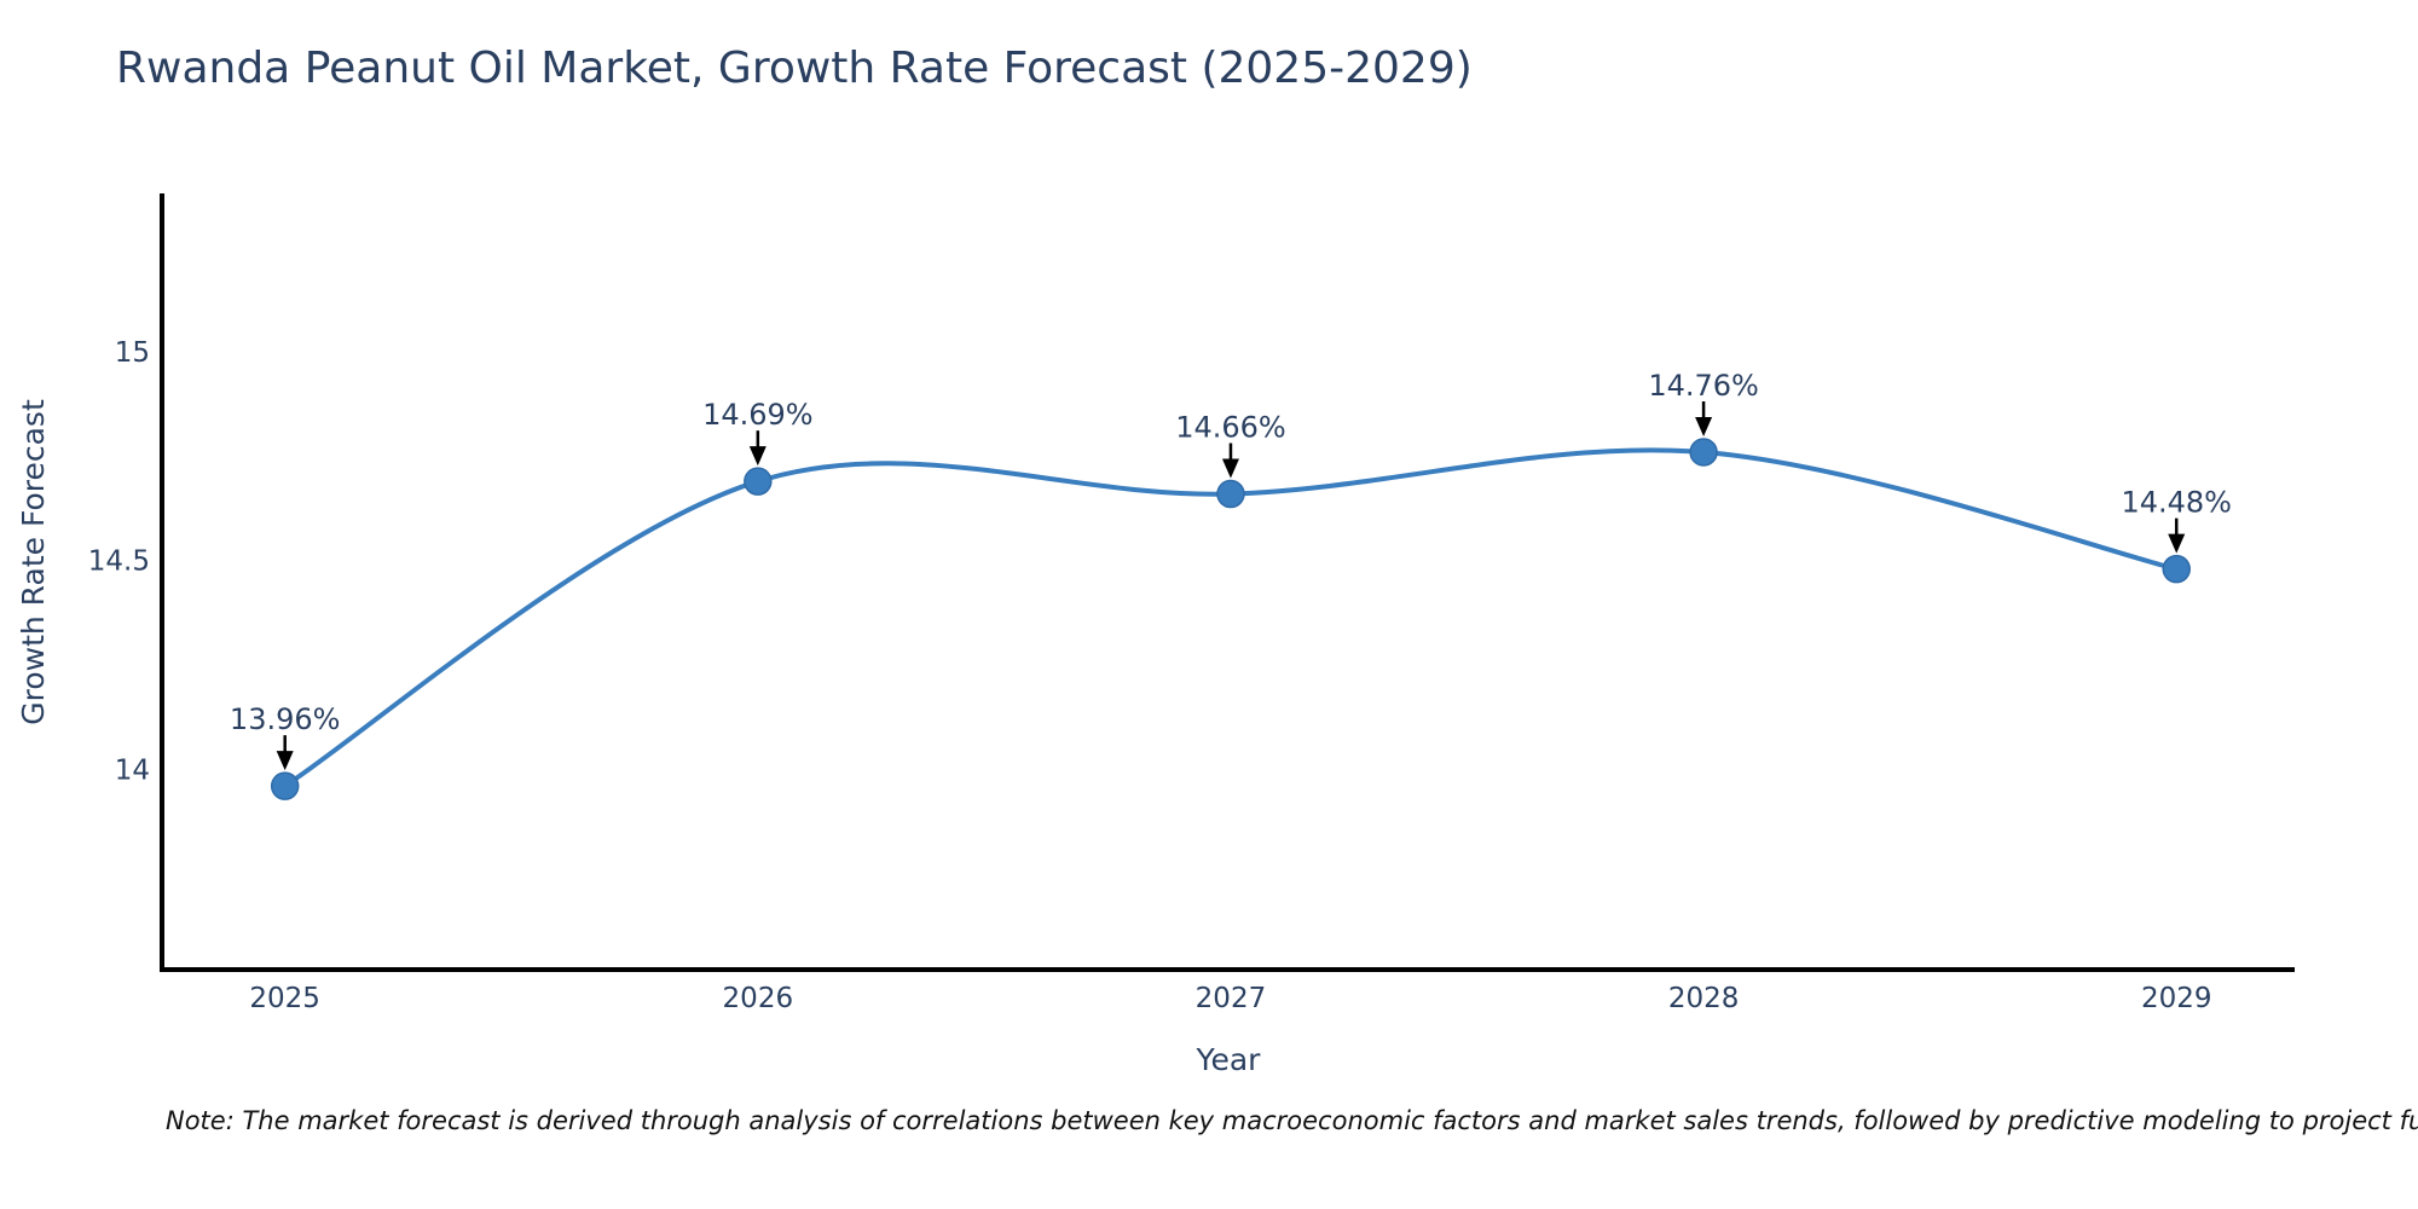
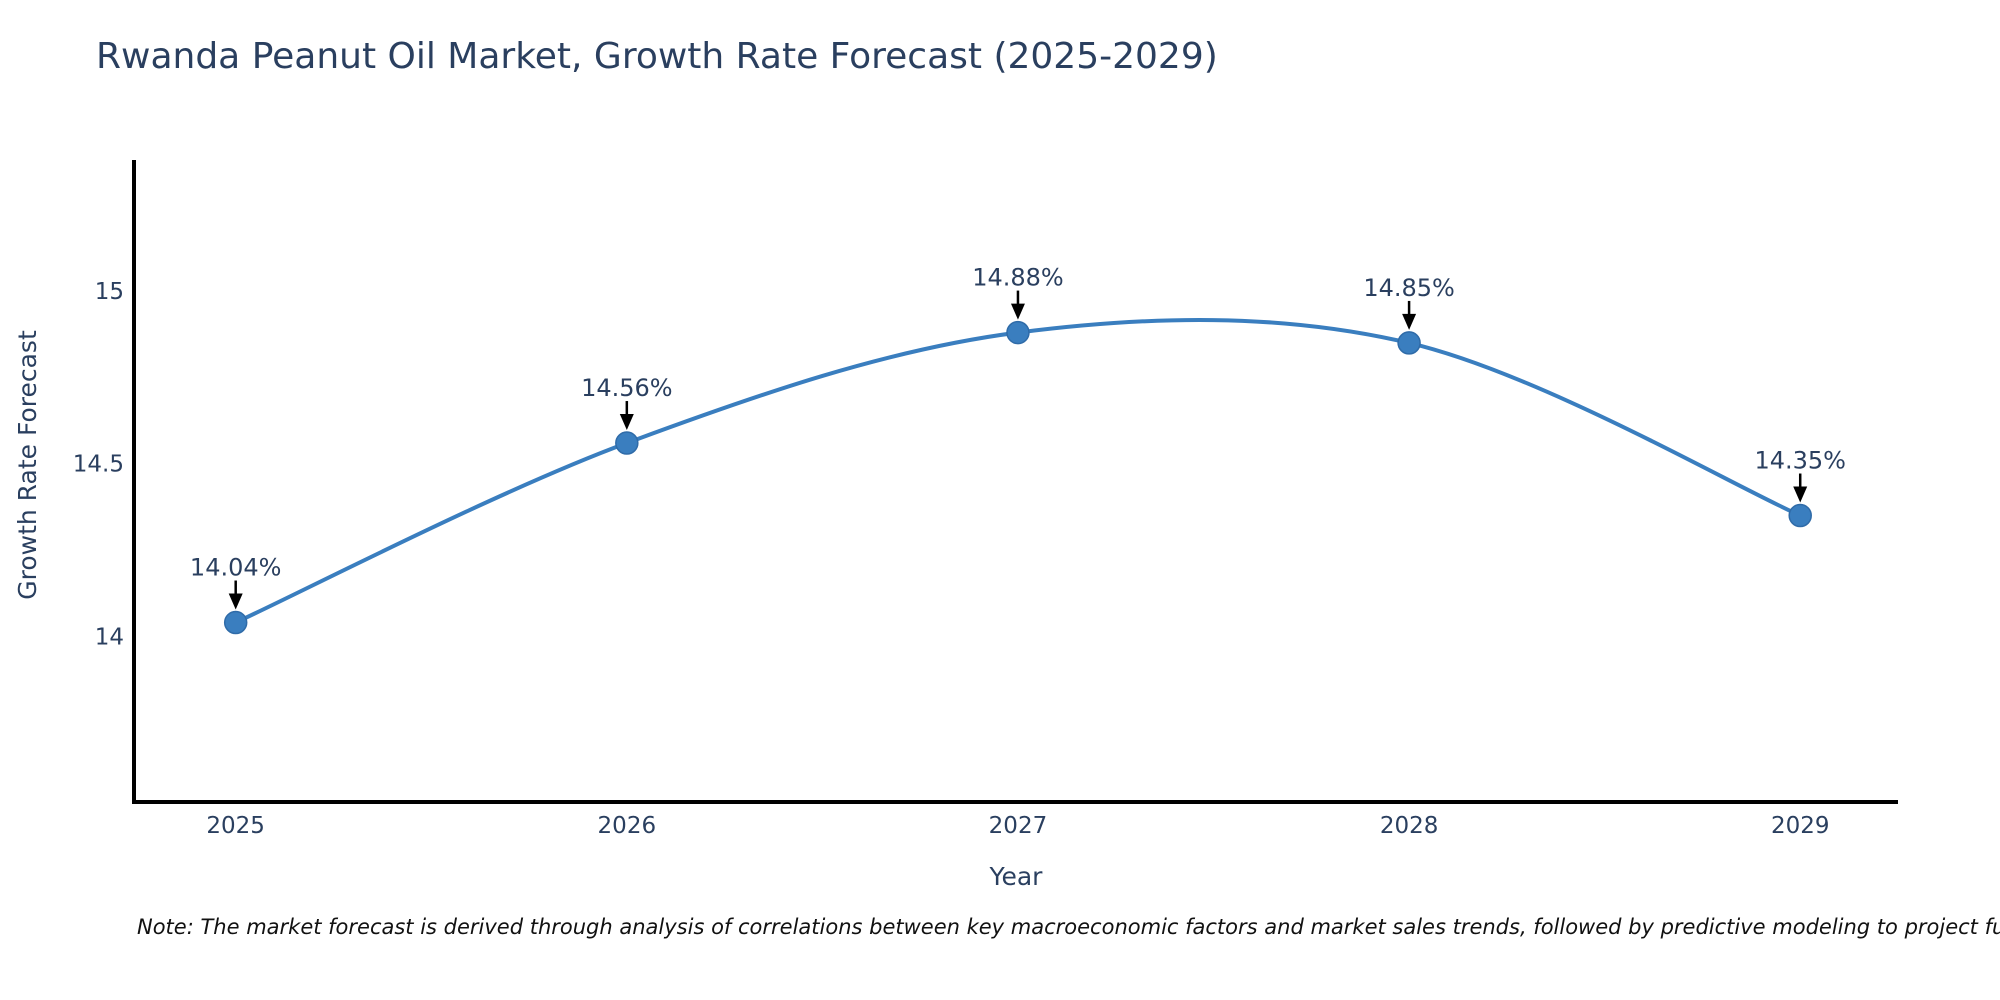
2025: 13.96% -> 14.04%
2026: 14.69% -> 14.56%
2027: 14.66% -> 14.88%
2028: 14.76% -> 14.85%
2029: 14.48% -> 14.35%
